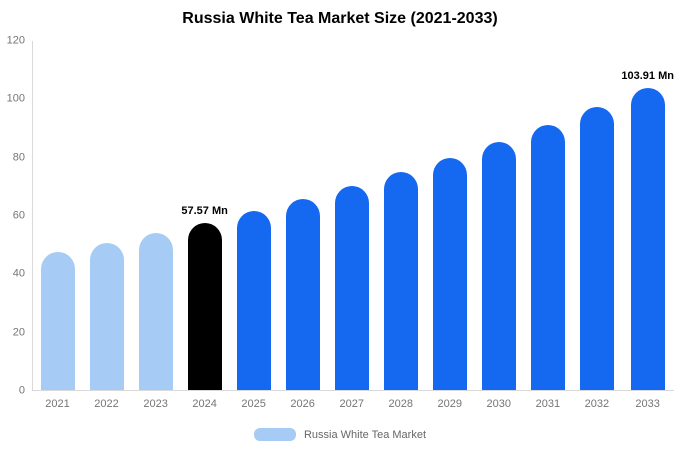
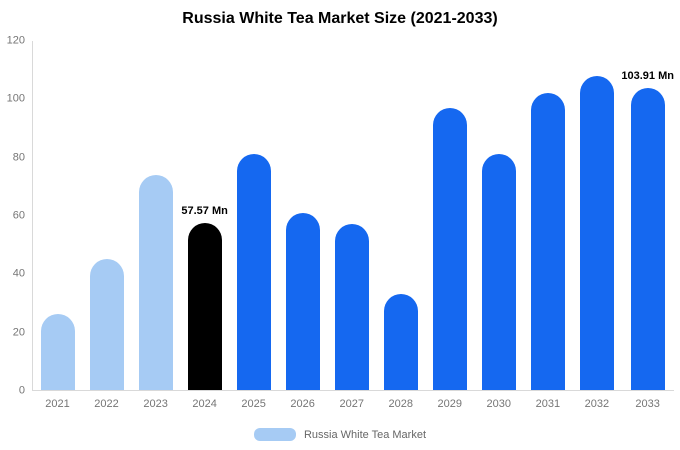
2021: 47 -> 26
2022: 50 -> 45
2023: 54 -> 74
2025: 62 -> 81
2026: 66 -> 61
2027: 70 -> 57
2028: 75 -> 33
2029: 80 -> 97
2030: 85 -> 81
2031: 91 -> 102
2032: 97 -> 108
